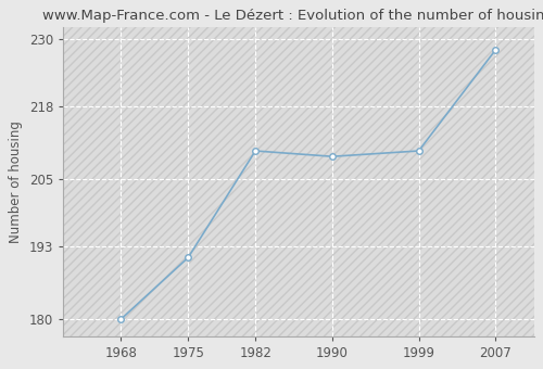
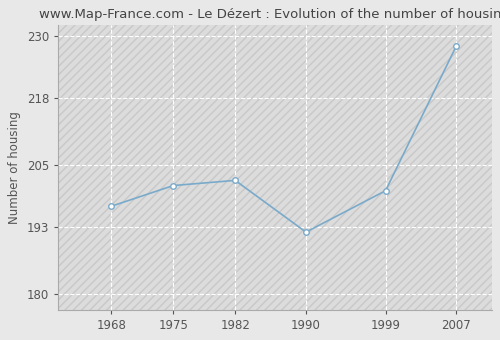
1968: 180 -> 197
1975: 191 -> 201
1982: 210 -> 202
1990: 209 -> 192
1999: 210 -> 200
